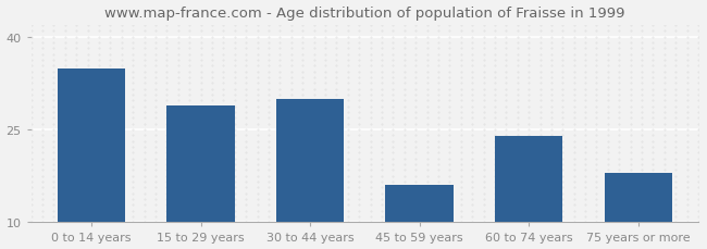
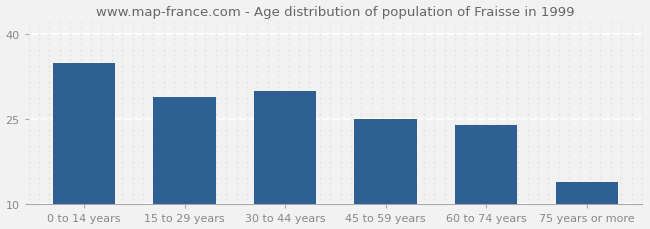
45 to 59 years: 16 -> 25
75 years or more: 18 -> 14
